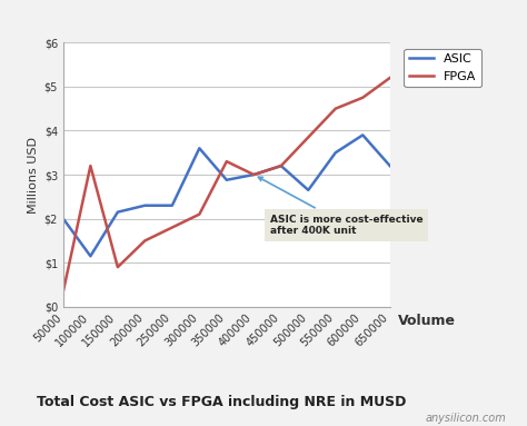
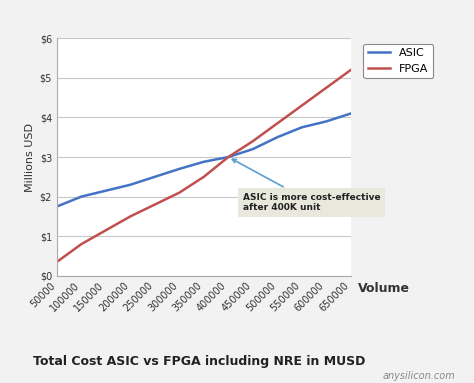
ASIC/50000: $2.00 -> $1.75
ASIC/100000: $1.15 -> $2.00
FPGA/100000: $3.20 -> $0.80
FPGA/150000: $0.90 -> $1.15
ASIC/250000: $2.30 -> $2.50
ASIC/300000: $3.60 -> $2.70
FPGA/350000: $3.30 -> $2.50
FPGA/450000: $3.20 -> $3.40
ASIC/500000: $2.65 -> $3.50
ASIC/550000: $3.50 -> $3.75
FPGA/550000: $4.50 -> $4.30
ASIC/650000: $3.20 -> $4.10
